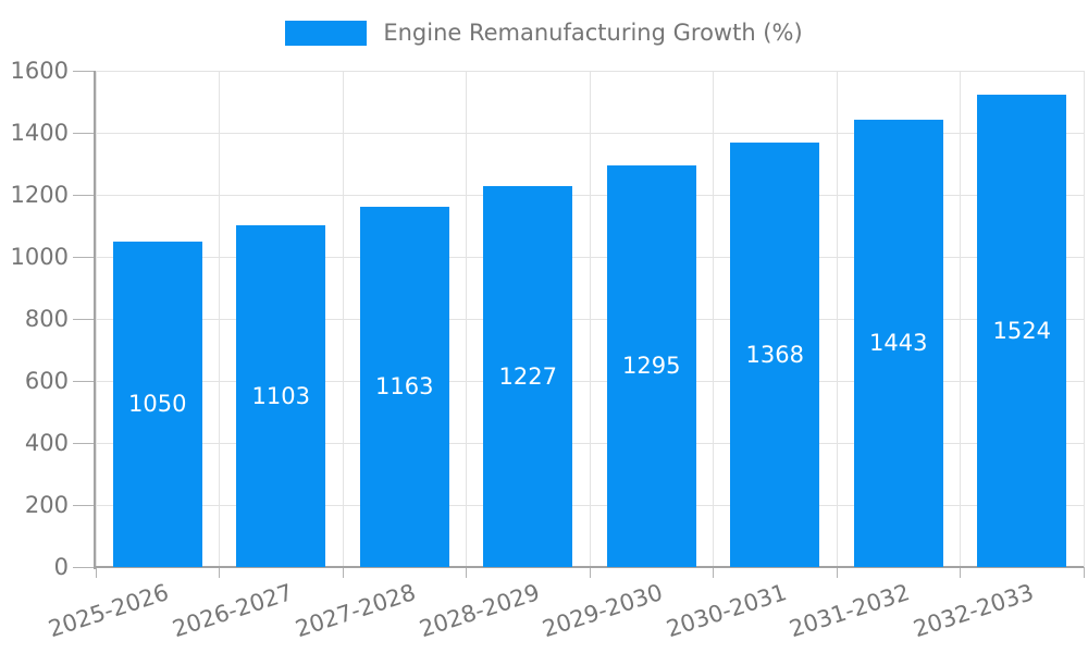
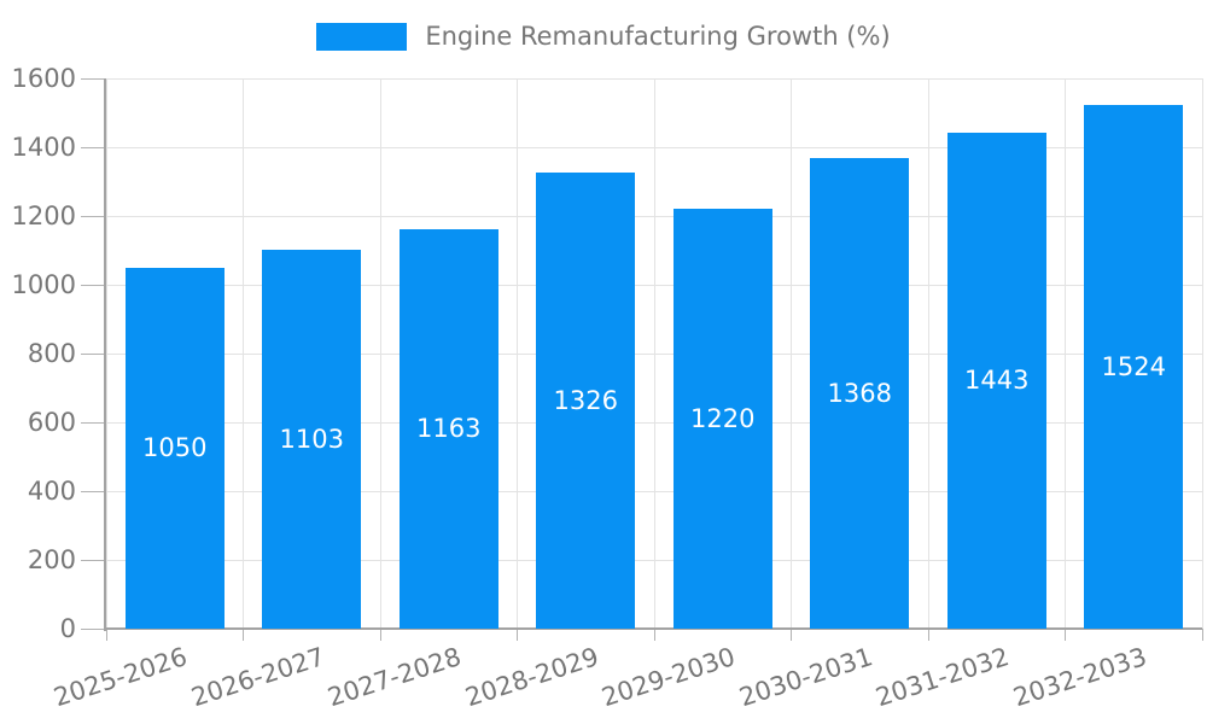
2028-2029: 1227 -> 1326
2029-2030: 1295 -> 1220
